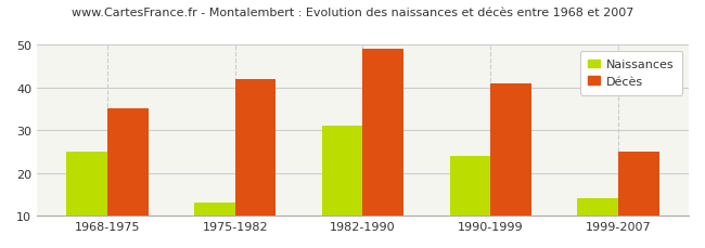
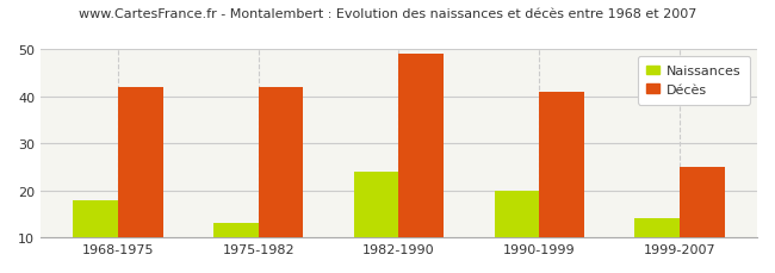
Naissances/1968-1975: 25 -> 18
Décès/1968-1975: 35 -> 42
Naissances/1982-1990: 31 -> 24
Naissances/1990-1999: 24 -> 20
